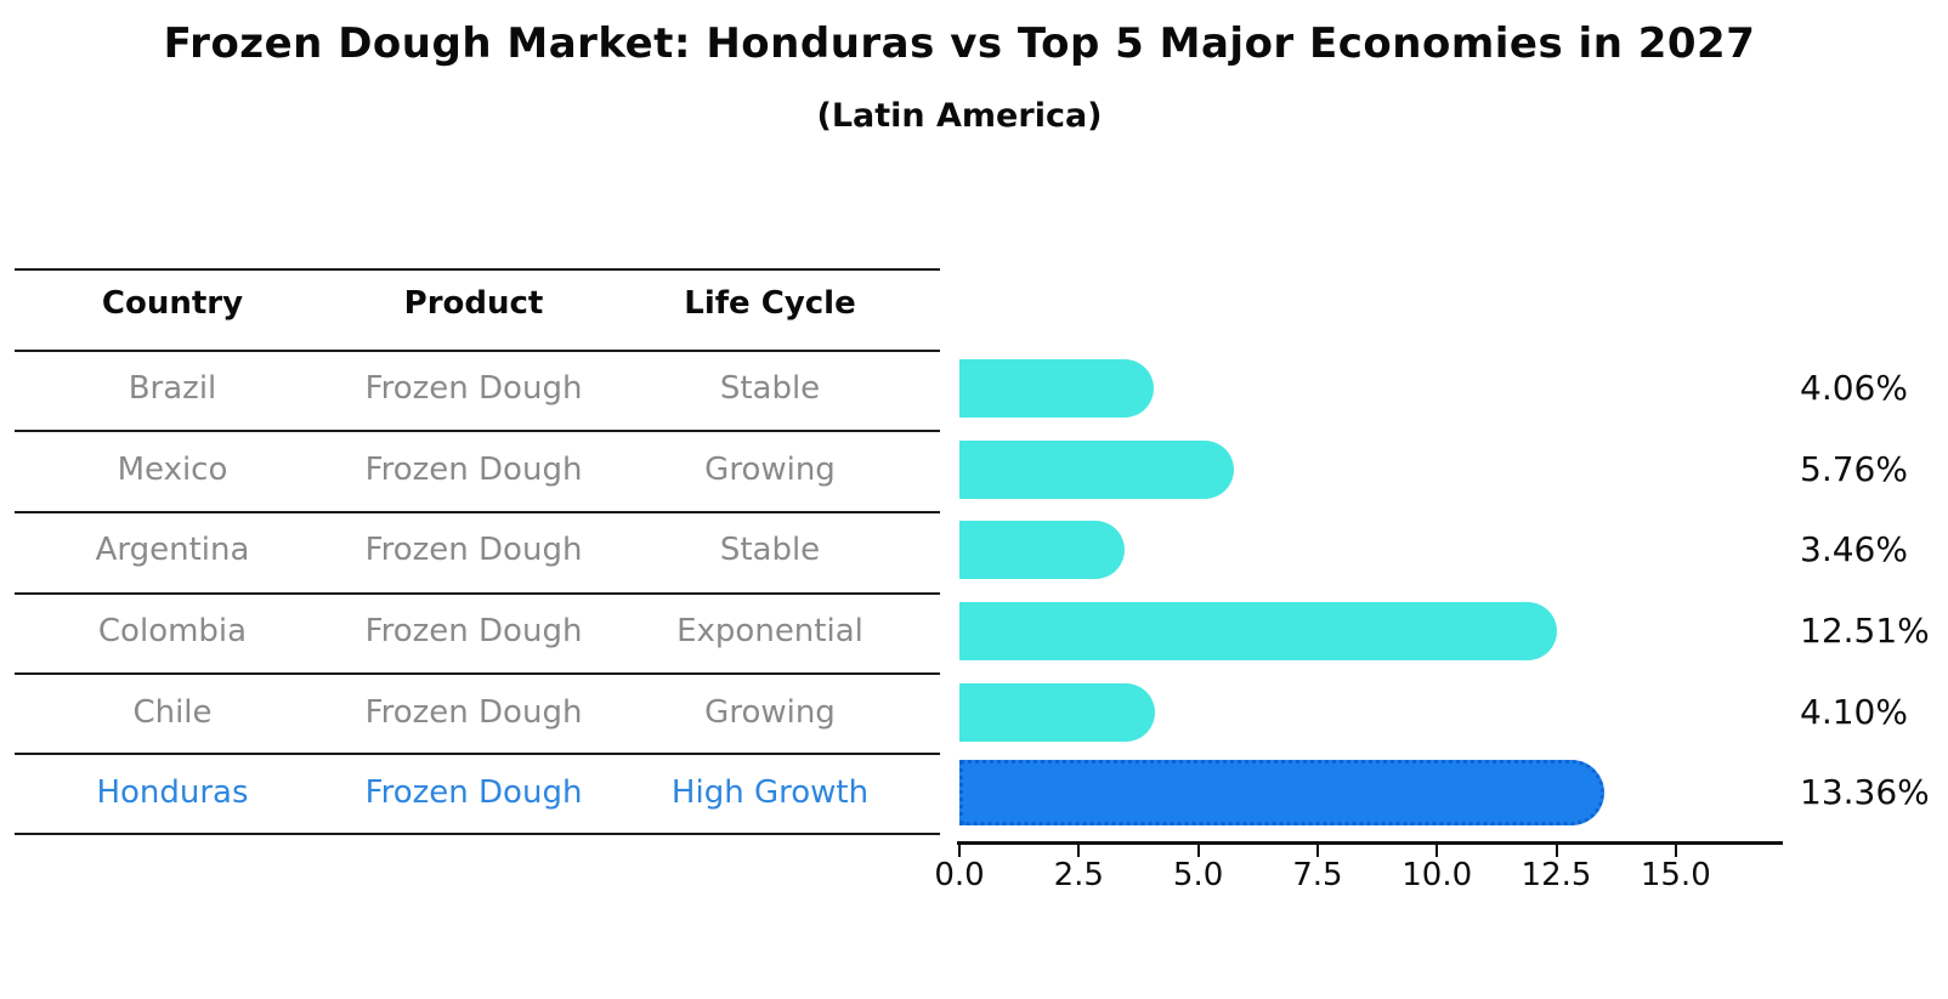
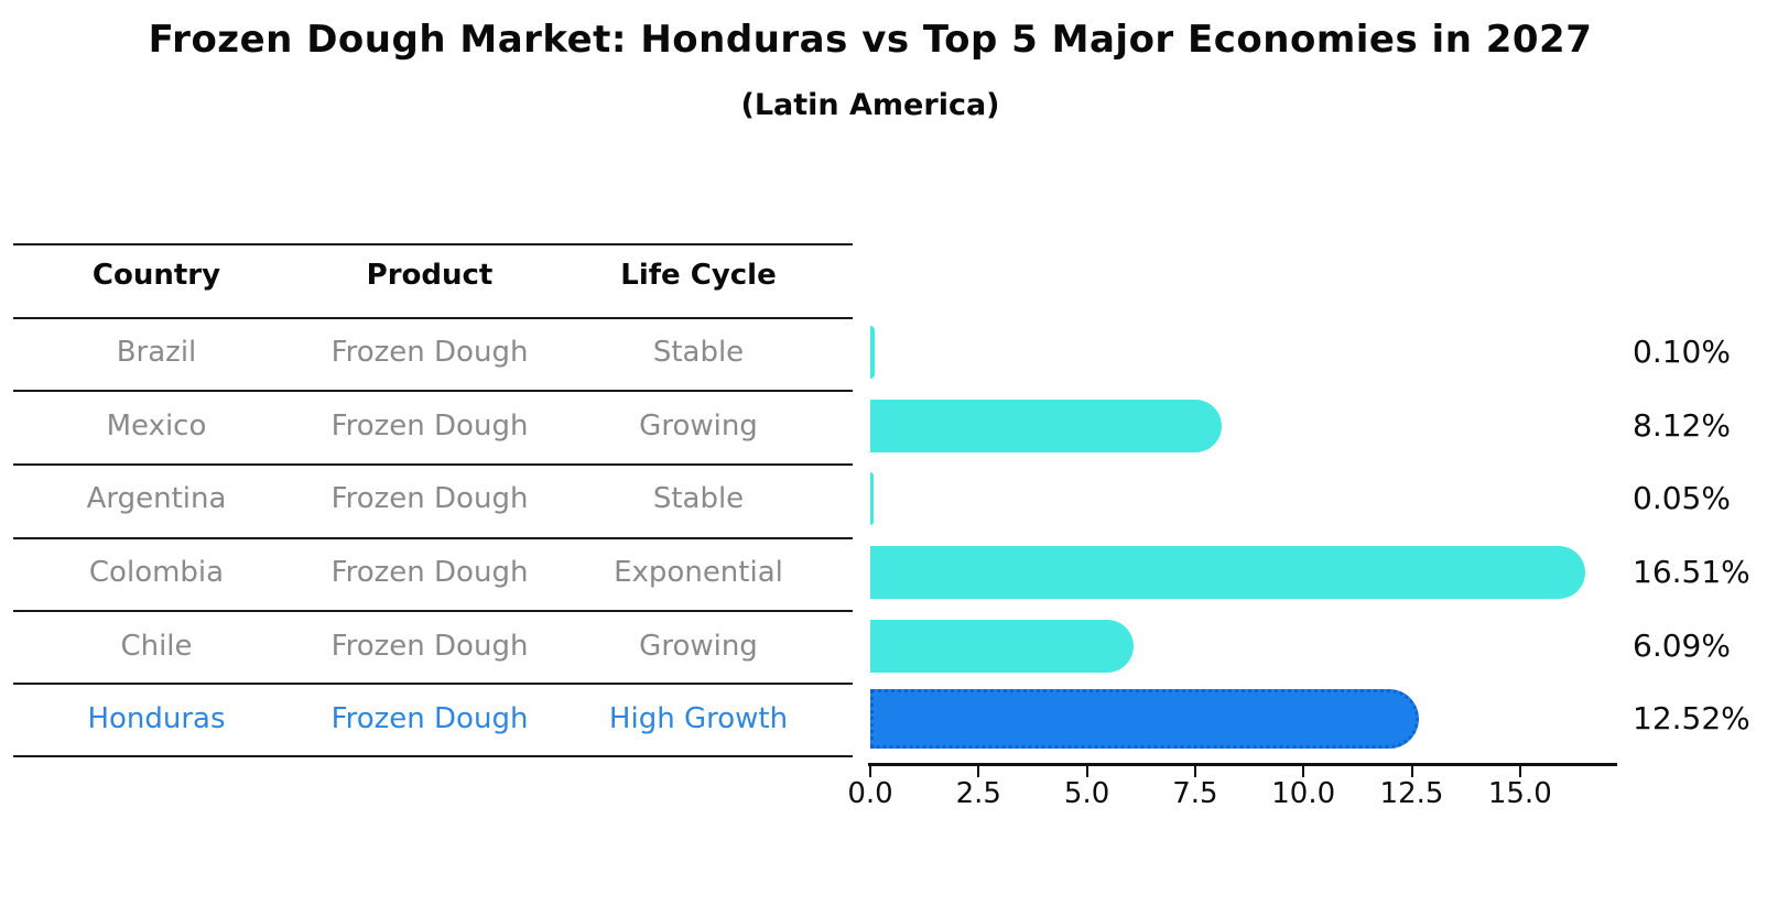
Brazil: 4.06% -> 0.10%
Mexico: 5.76% -> 8.12%
Argentina: 3.46% -> 0.05%
Colombia: 12.51% -> 16.51%
Chile: 4.10% -> 6.09%
Honduras: 13.36% -> 12.52%
